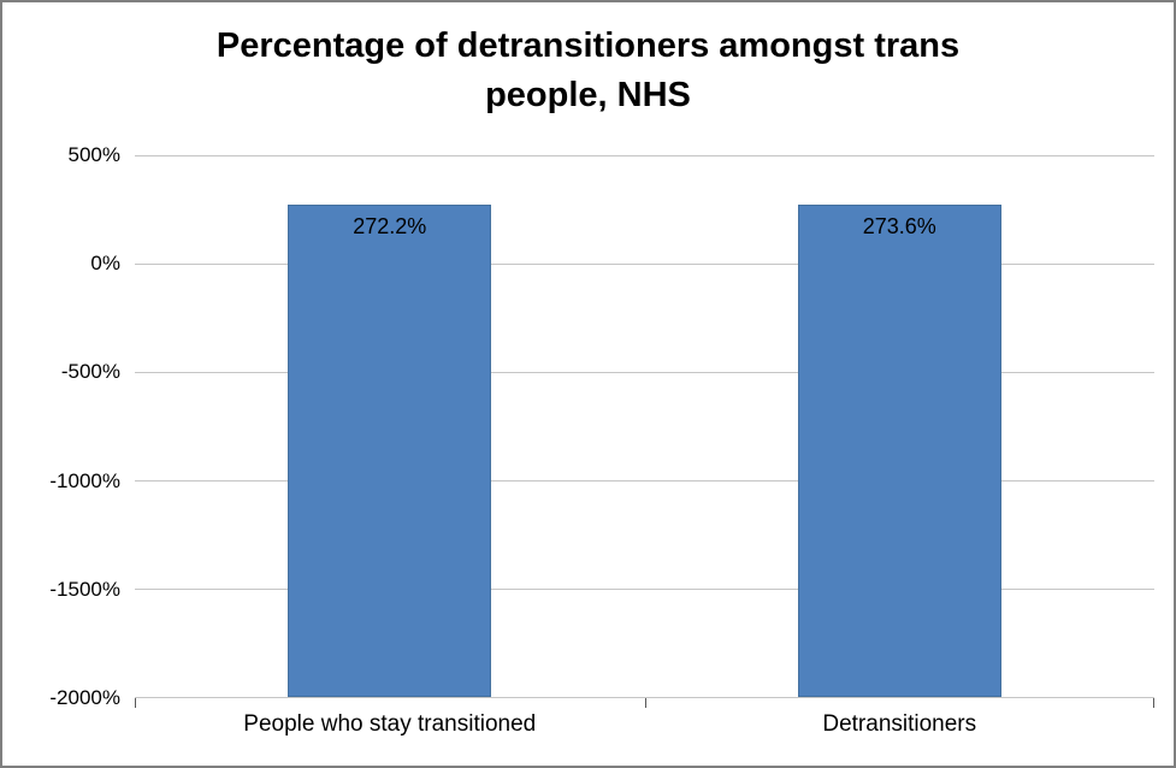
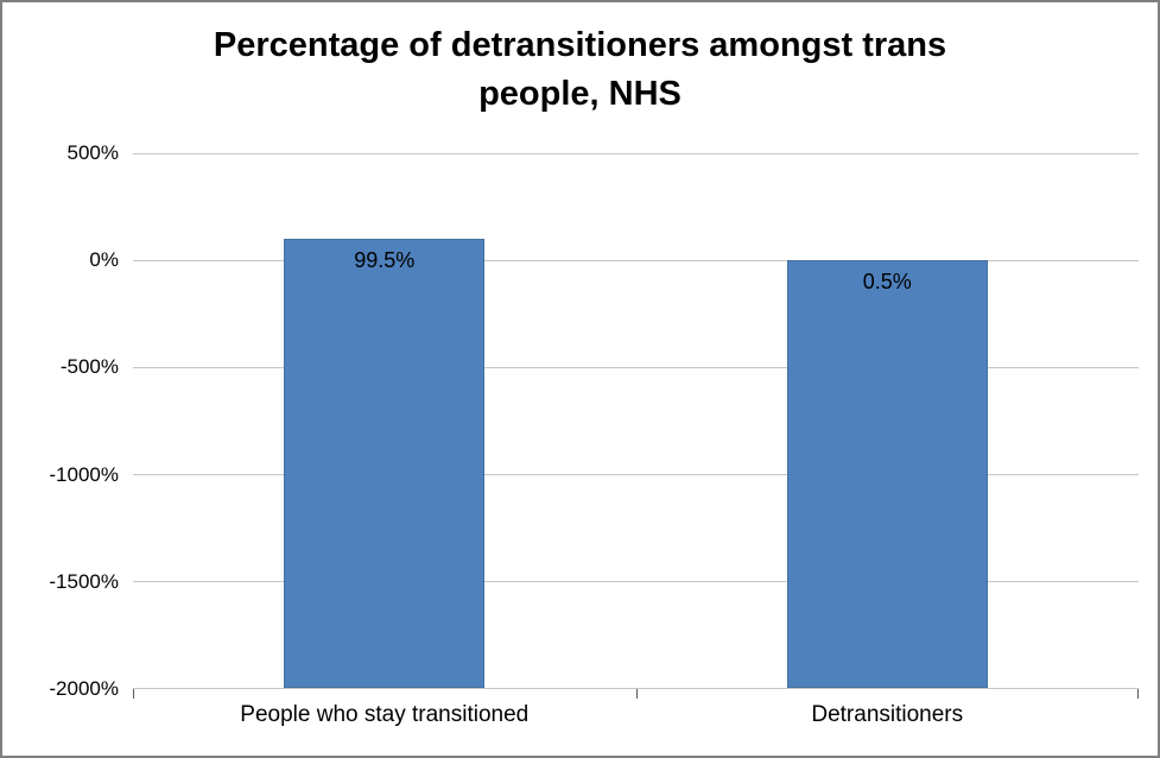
People who stay transitioned: 272.2% -> 99.5%
Detransitioners: 273.6% -> 0.5%
